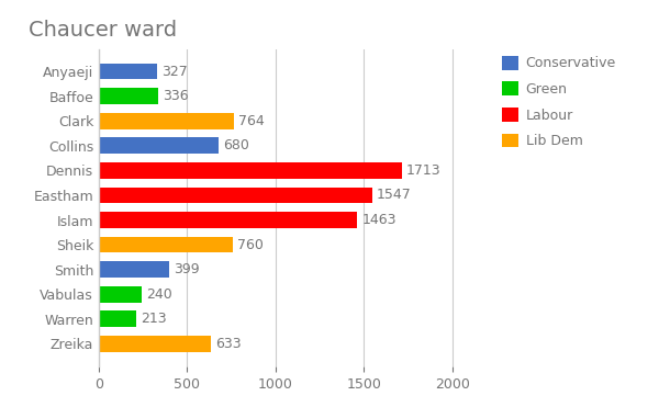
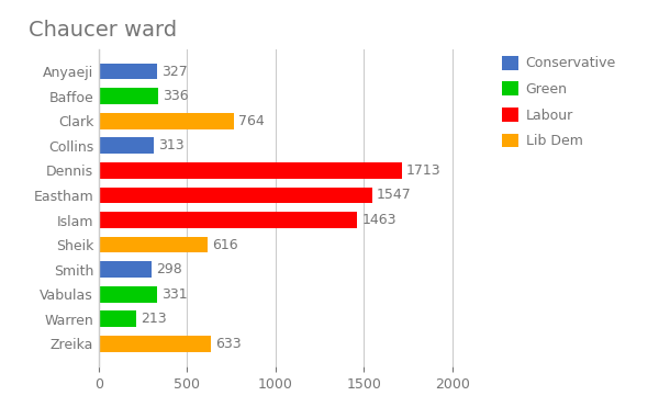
Collins: 680 -> 313
Sheik: 760 -> 616
Smith: 399 -> 298
Vabulas: 240 -> 331
